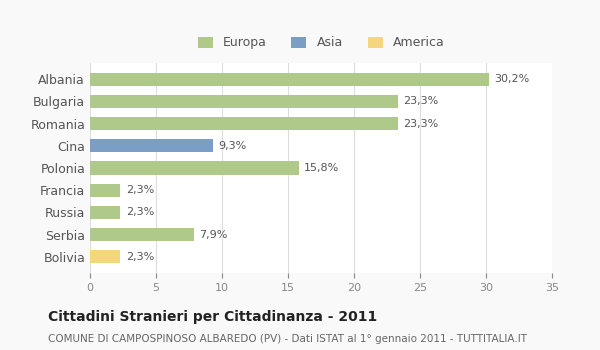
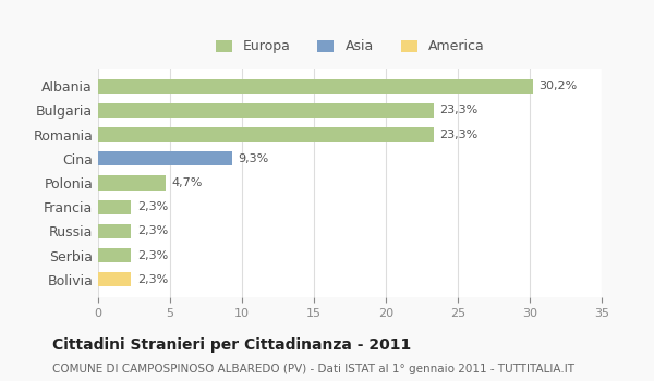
Polonia: 15,8% -> 4,7%
Serbia: 7,9% -> 2,3%
